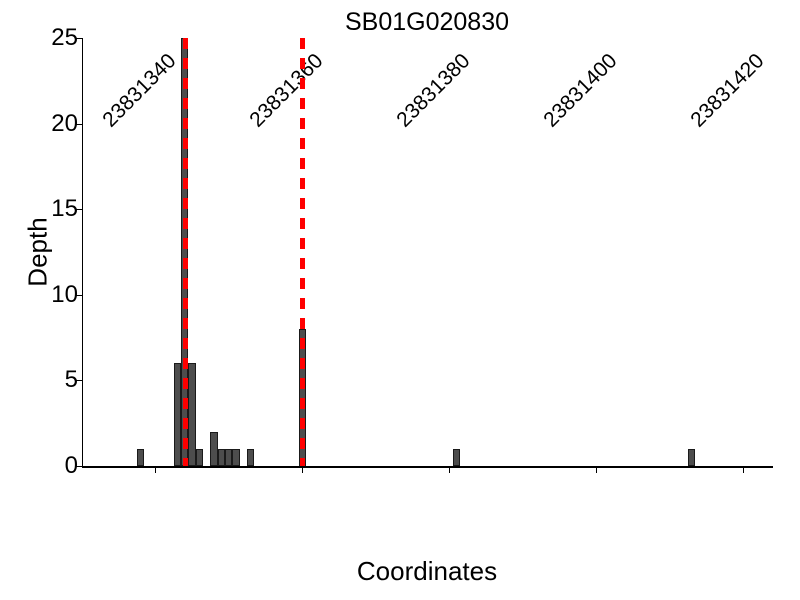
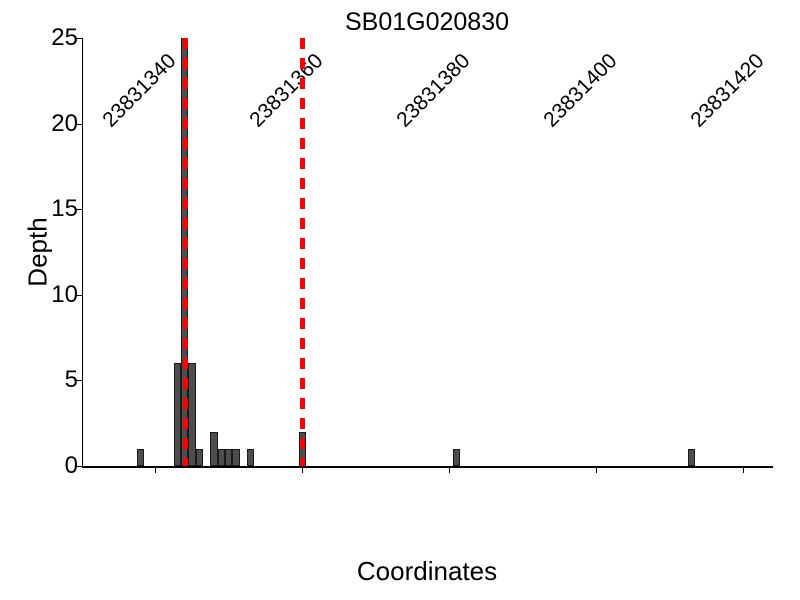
23831360: 8 -> 2
